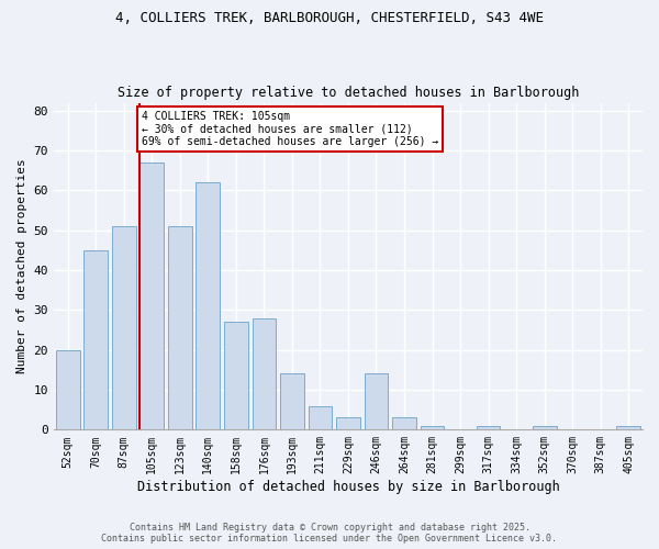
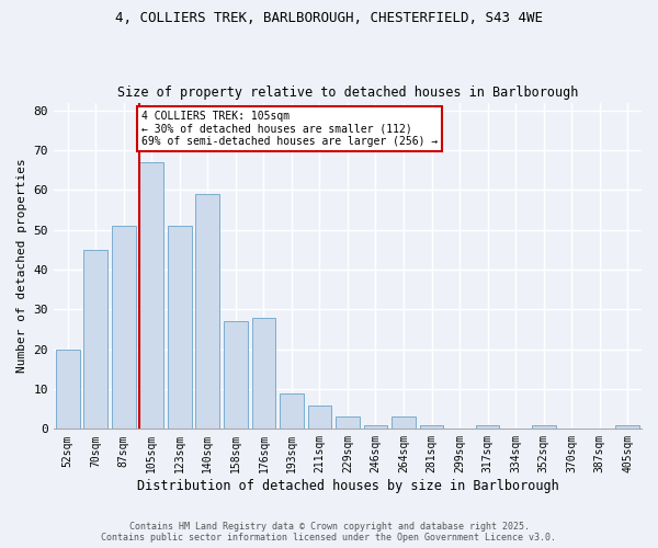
140sqm: 62 -> 59
193sqm: 14 -> 9
246sqm: 14 -> 1
